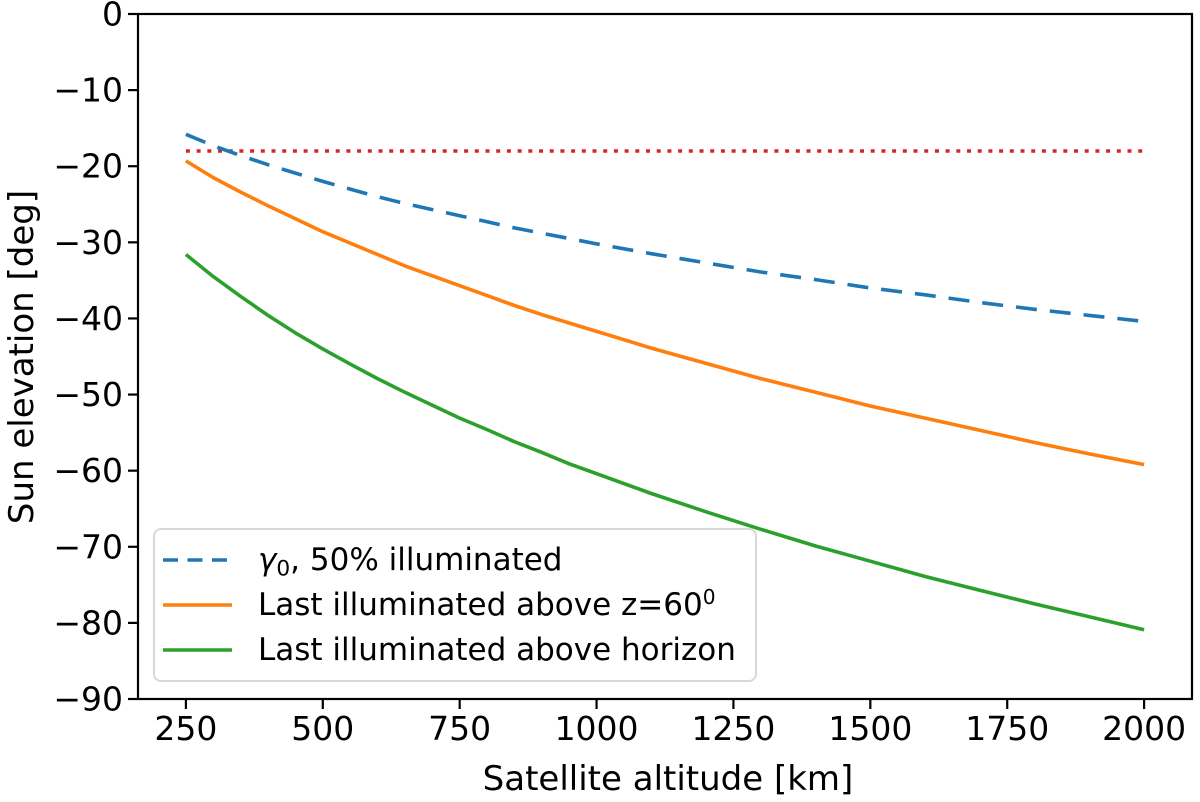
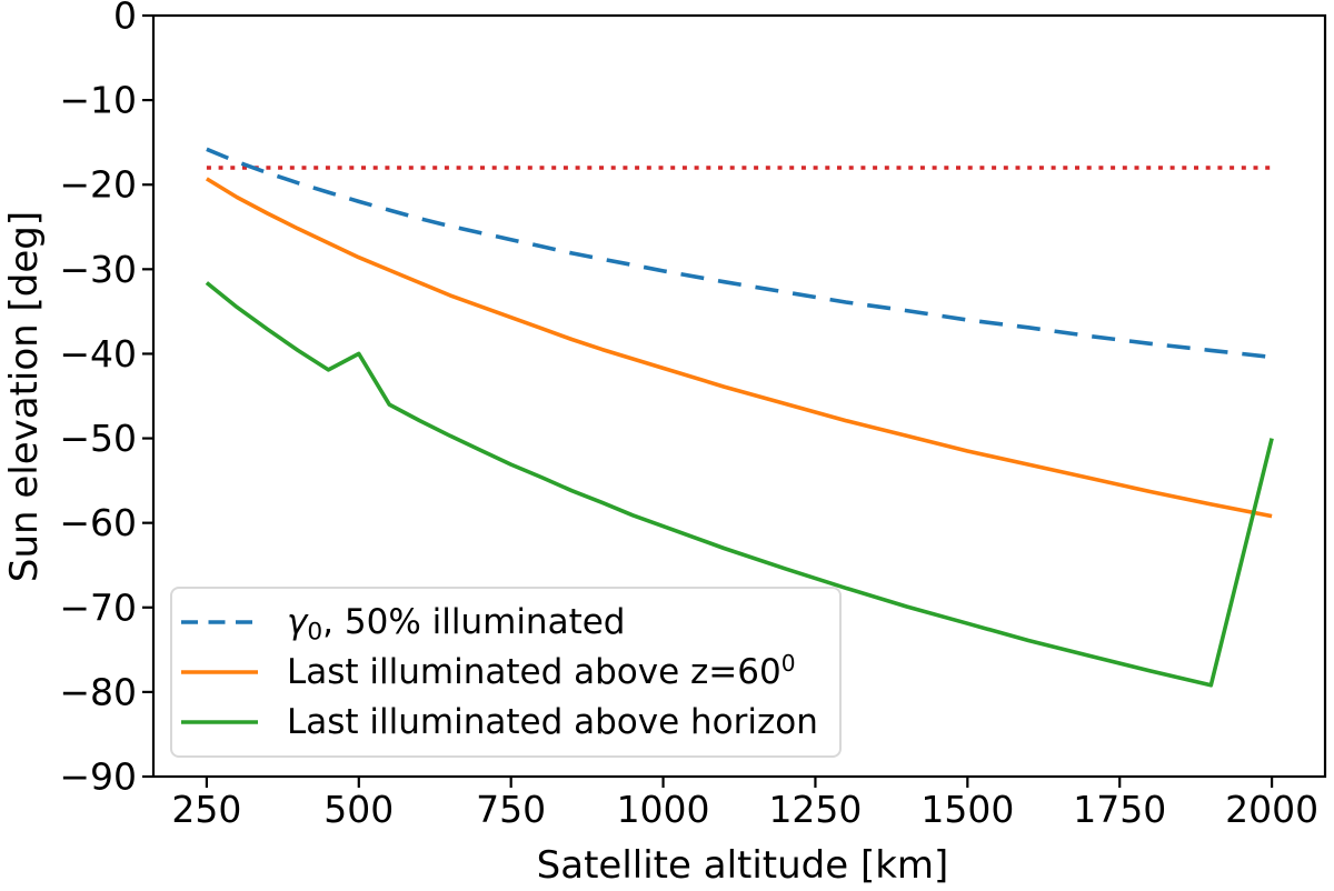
Last illuminated above horizon/500: -44 -> -40
Last illuminated above horizon/2000: -81 -> -50
